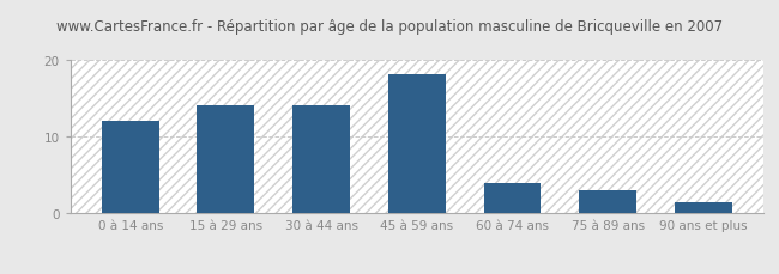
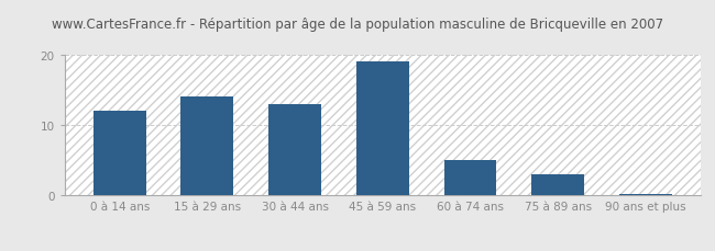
30 à 44 ans: 14.0 -> 13.0
45 à 59 ans: 18.0 -> 19.0
60 à 74 ans: 4.0 -> 5.0
90 ans et plus: 1.4 -> 0.2
